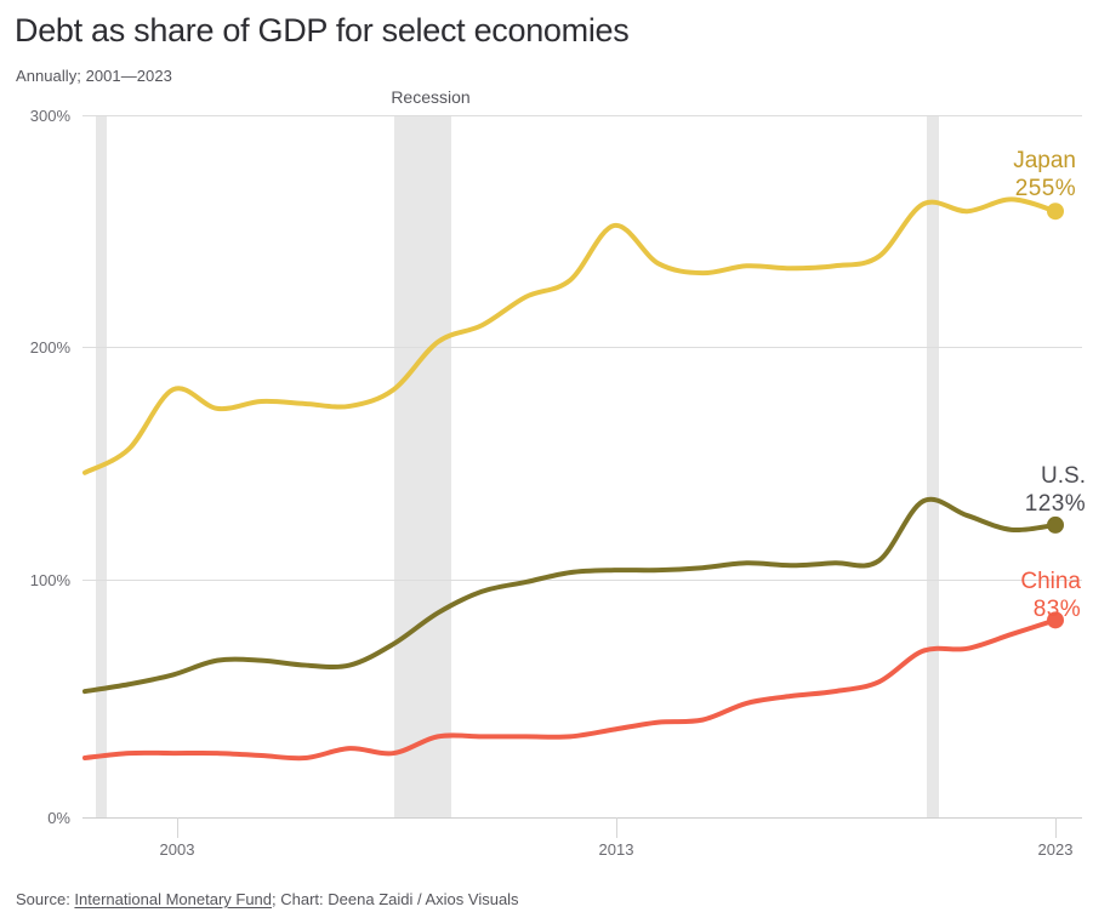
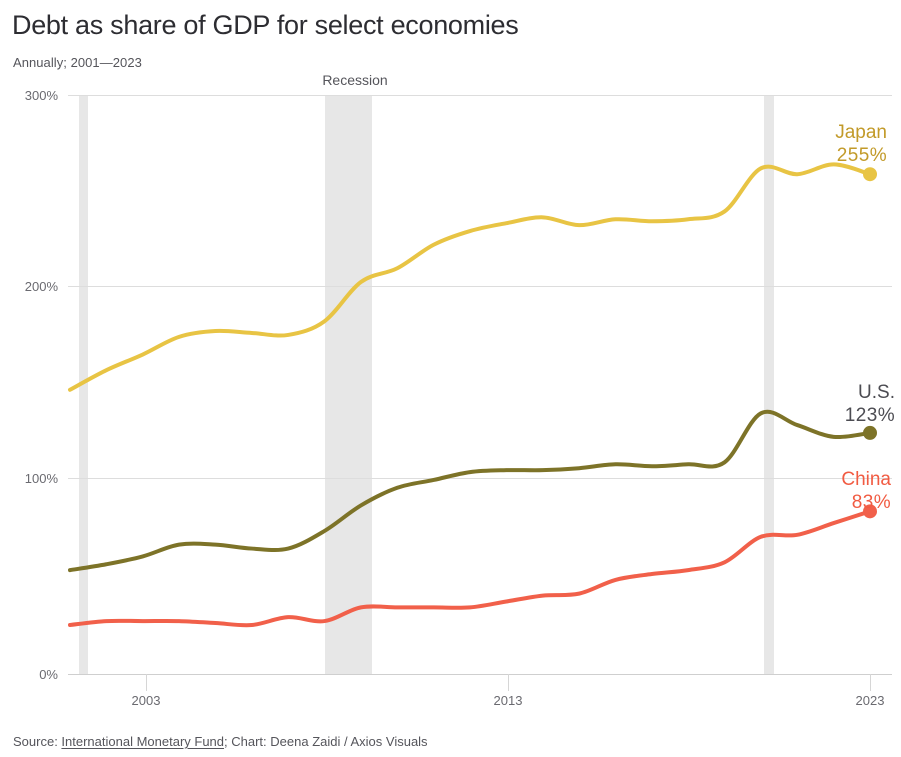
Japan/2003: 180% -> 163%
Japan/2013: 249% -> 230%
